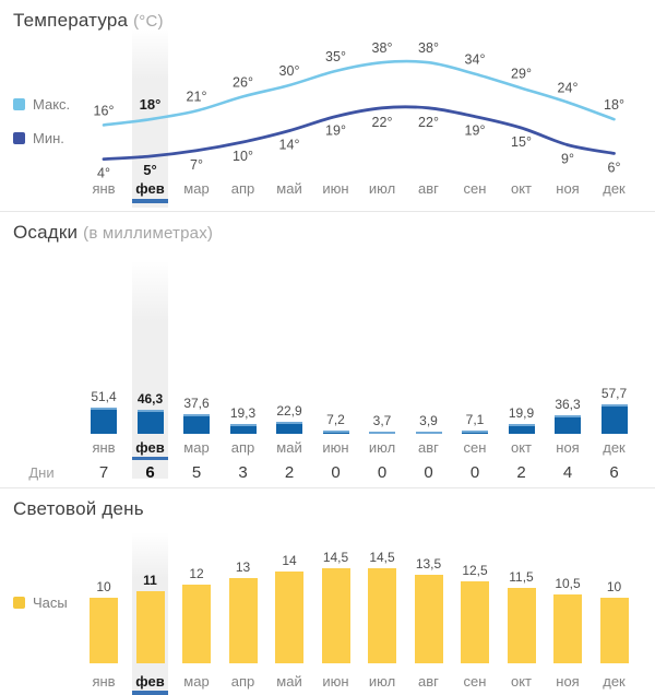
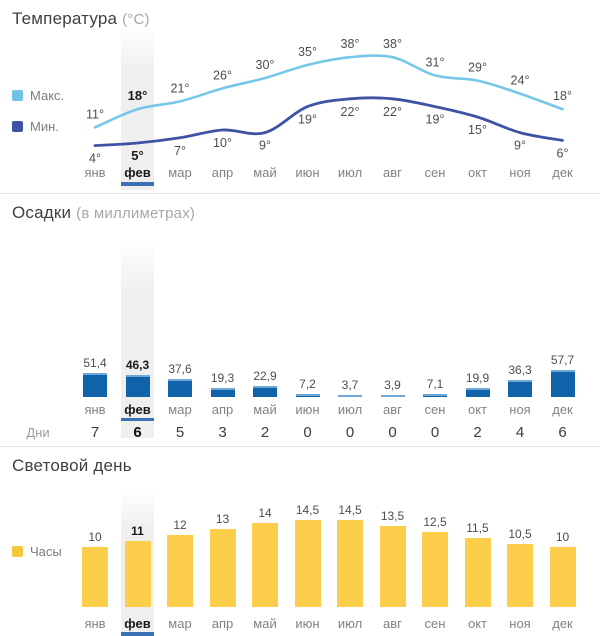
Температура (°C)/Макс./янв: 16° -> 11°
Температура (°C)/Мин./май: 14° -> 9°
Температура (°C)/Макс./сен: 34° -> 31°
